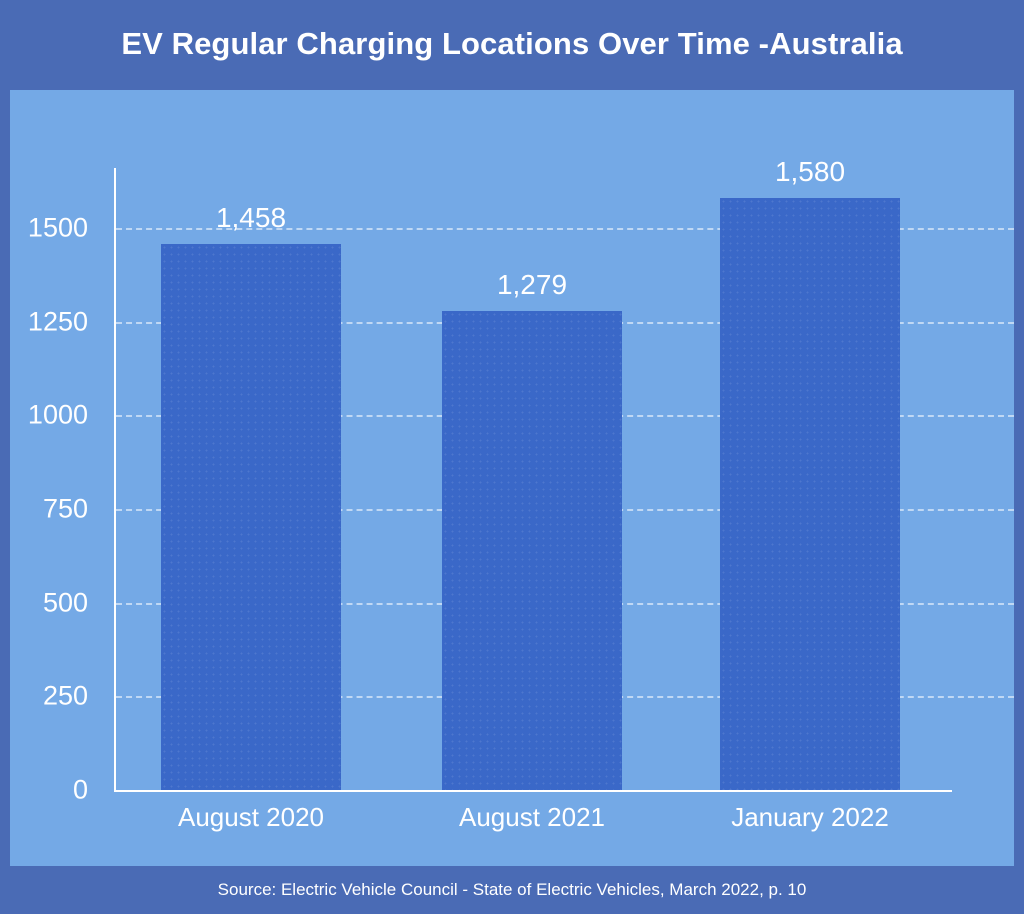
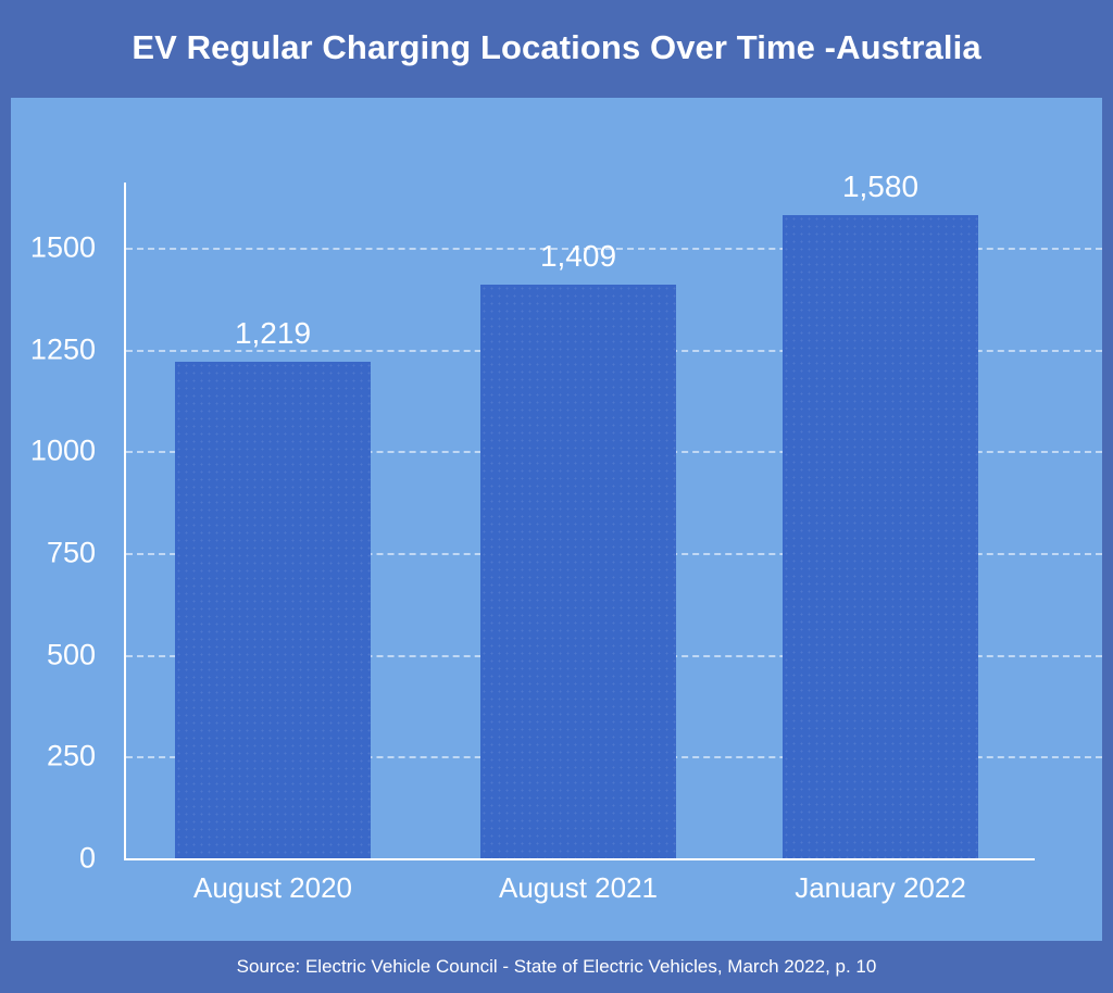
August 2020: 1,458 -> 1,219
August 2021: 1,279 -> 1,409
